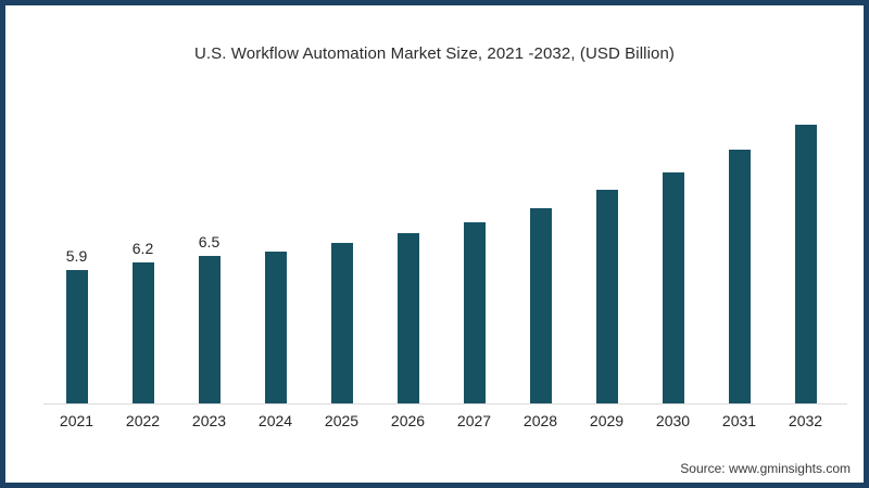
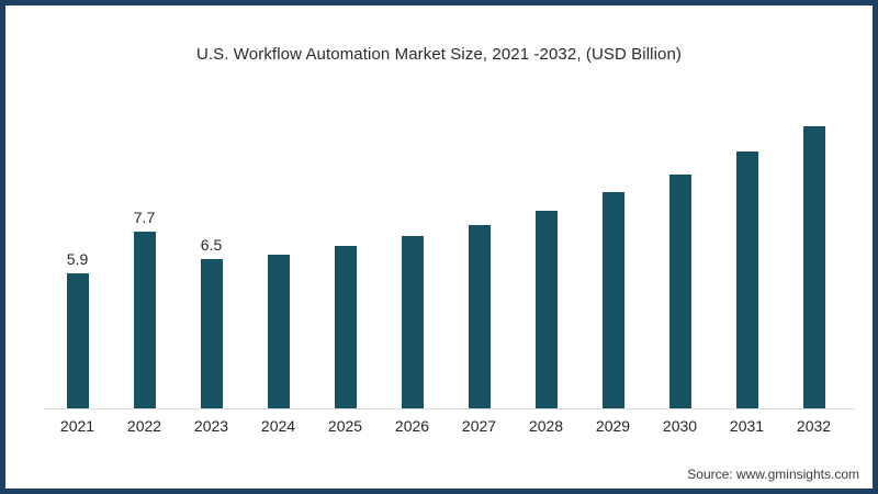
2022: 6.2 -> 7.7
